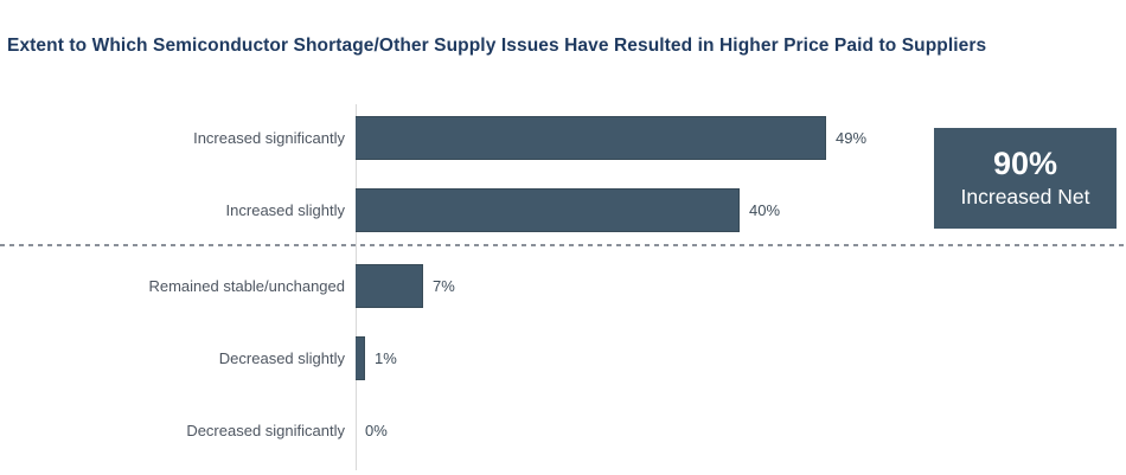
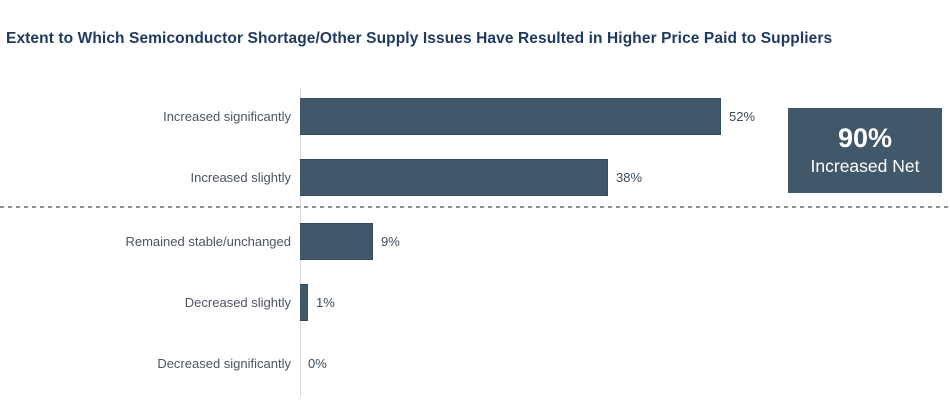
Increased significantly: 49% -> 52%
Increased slightly: 40% -> 38%
Remained stable/unchanged: 7% -> 9%
